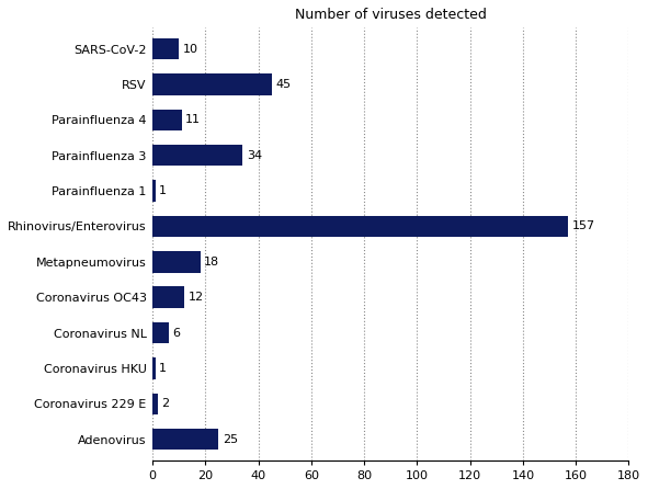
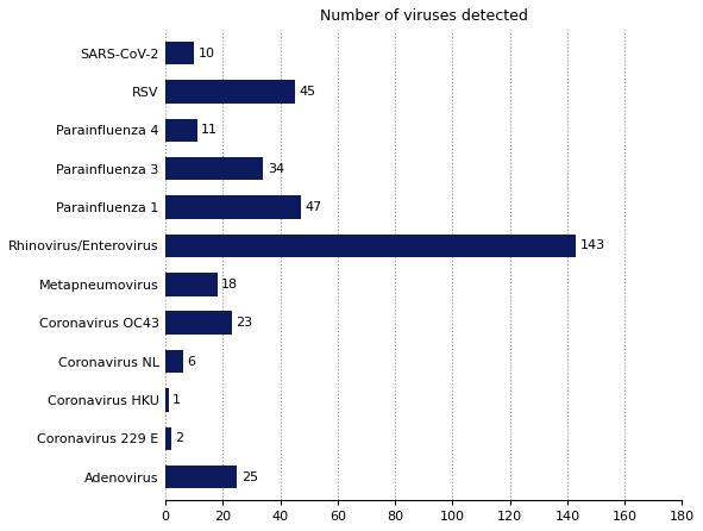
Parainfluenza 1: 1 -> 47
Rhinovirus/Enterovirus: 157 -> 143
Coronavirus OC43: 12 -> 23
